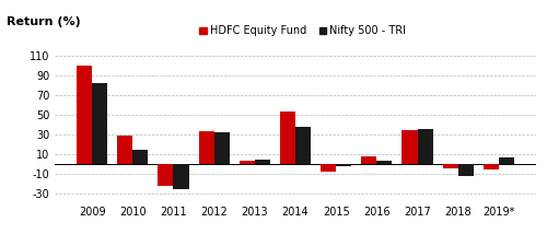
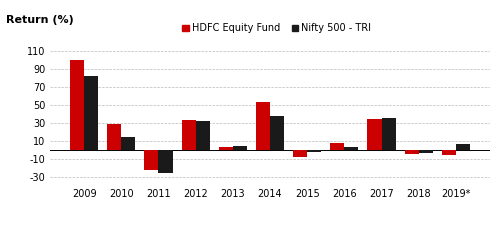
Nifty 500 - TRI/2018: -12 -> -3
